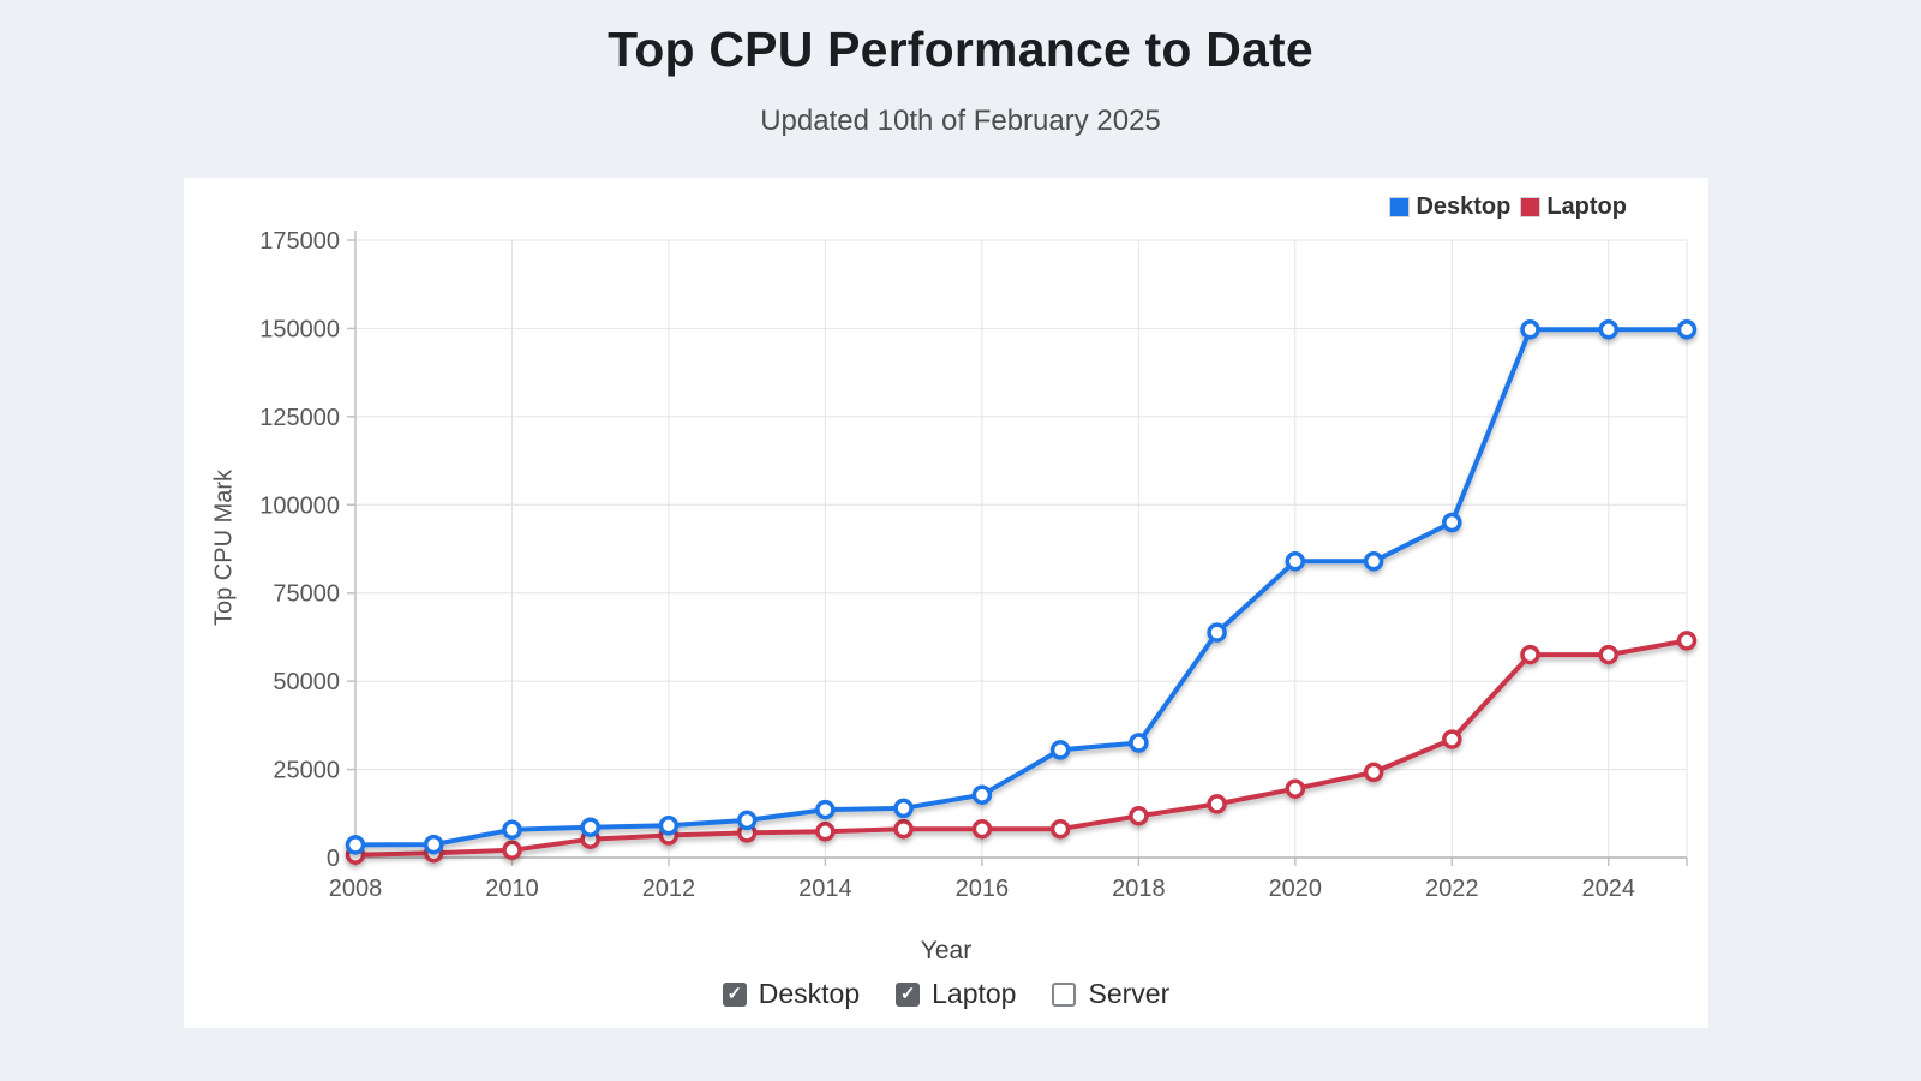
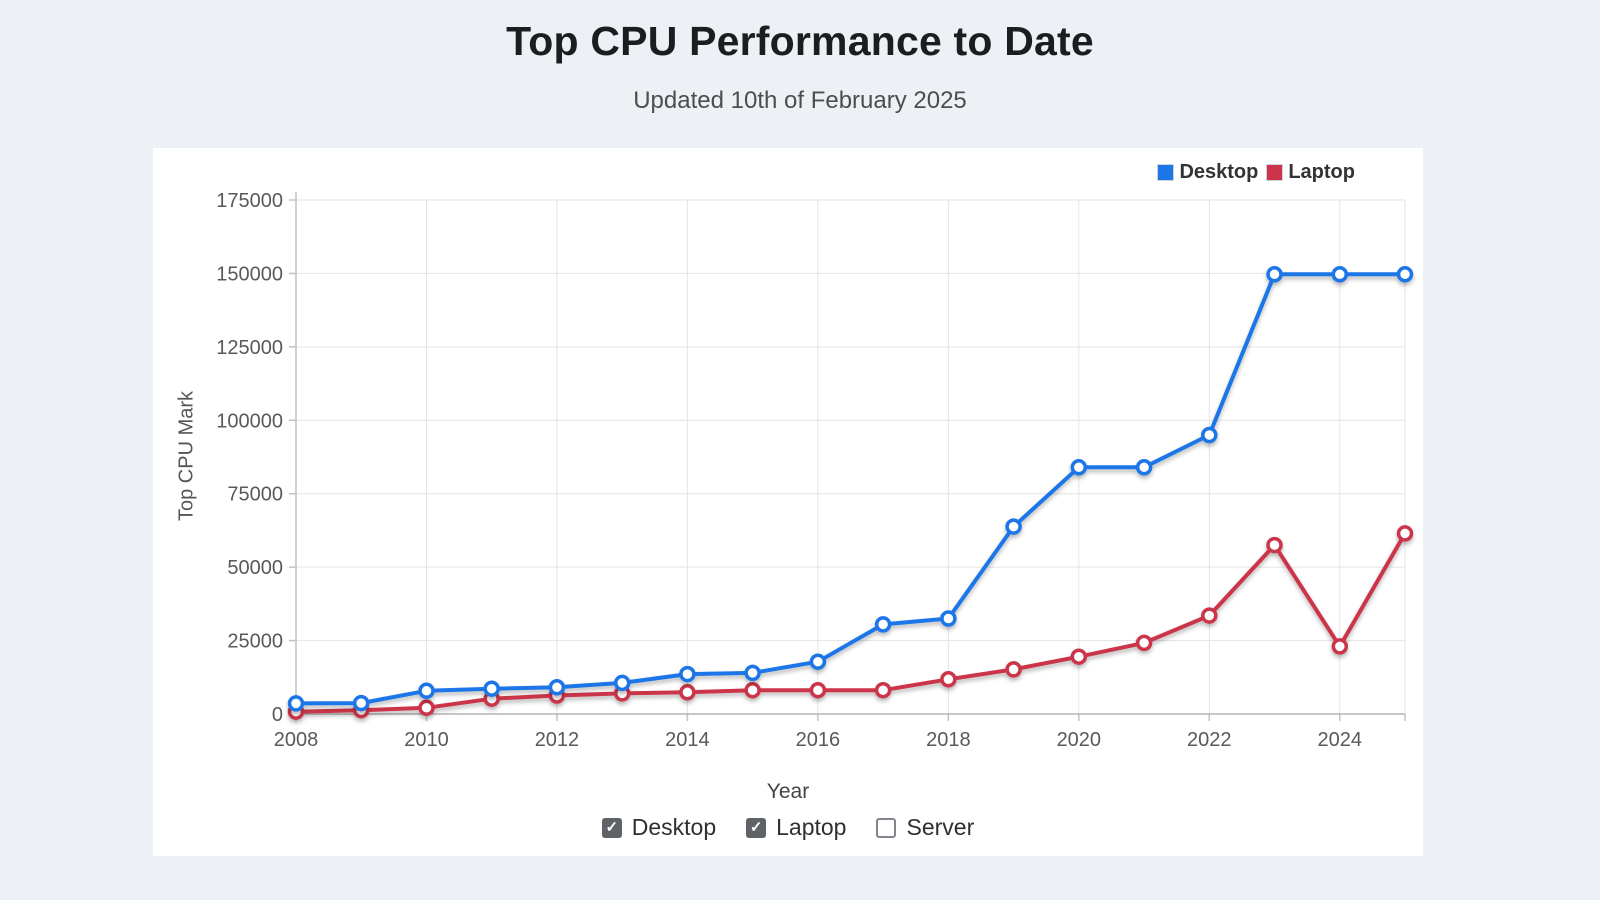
Laptop/2024: 58000 -> 23000
